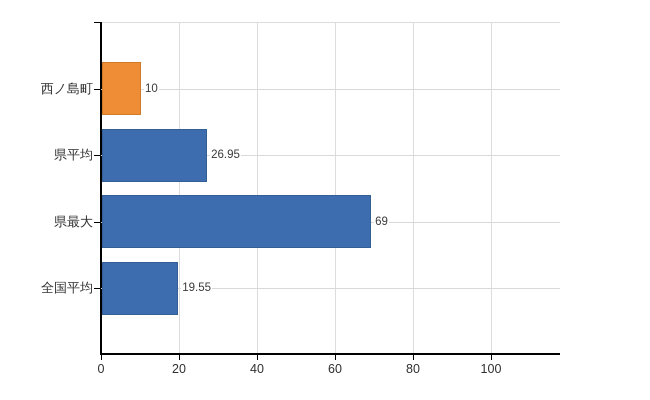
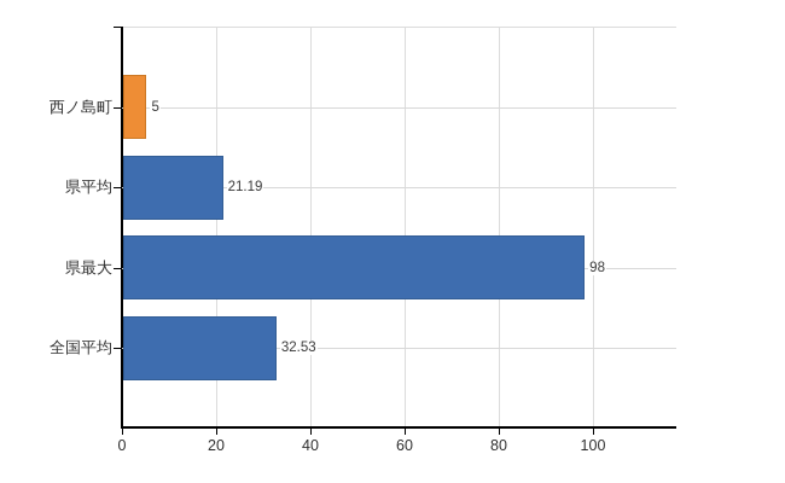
西ノ島町: 10 -> 5
県平均: 26.95 -> 21.19
県最大: 69 -> 98
全国平均: 19.55 -> 32.53
